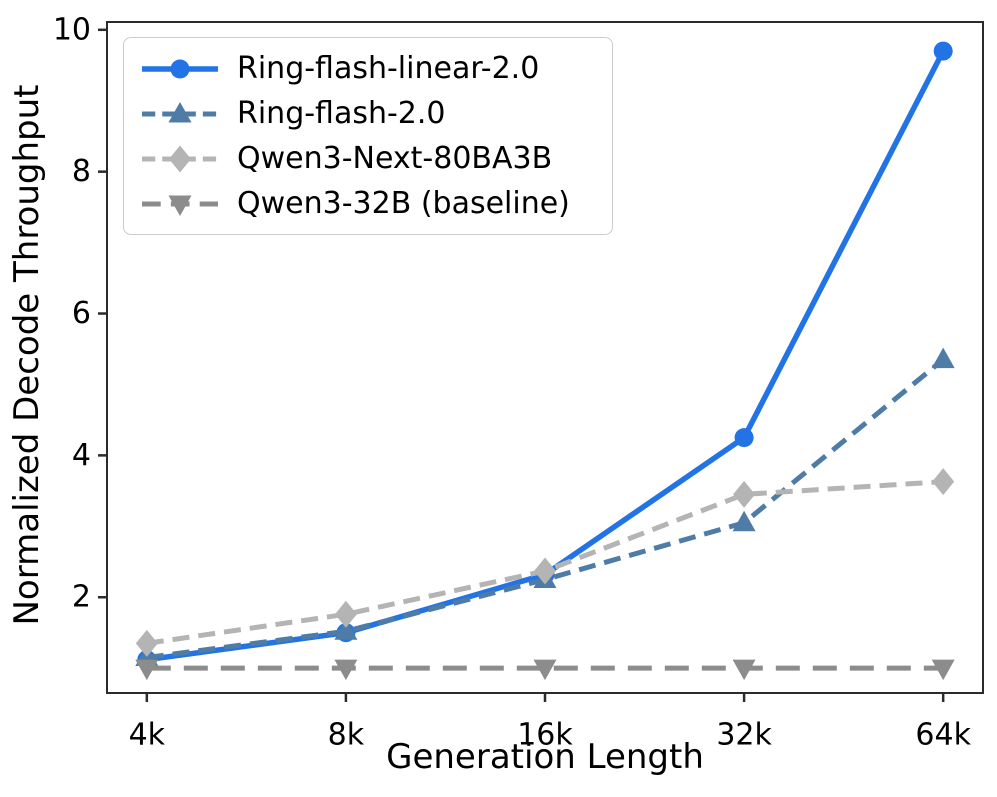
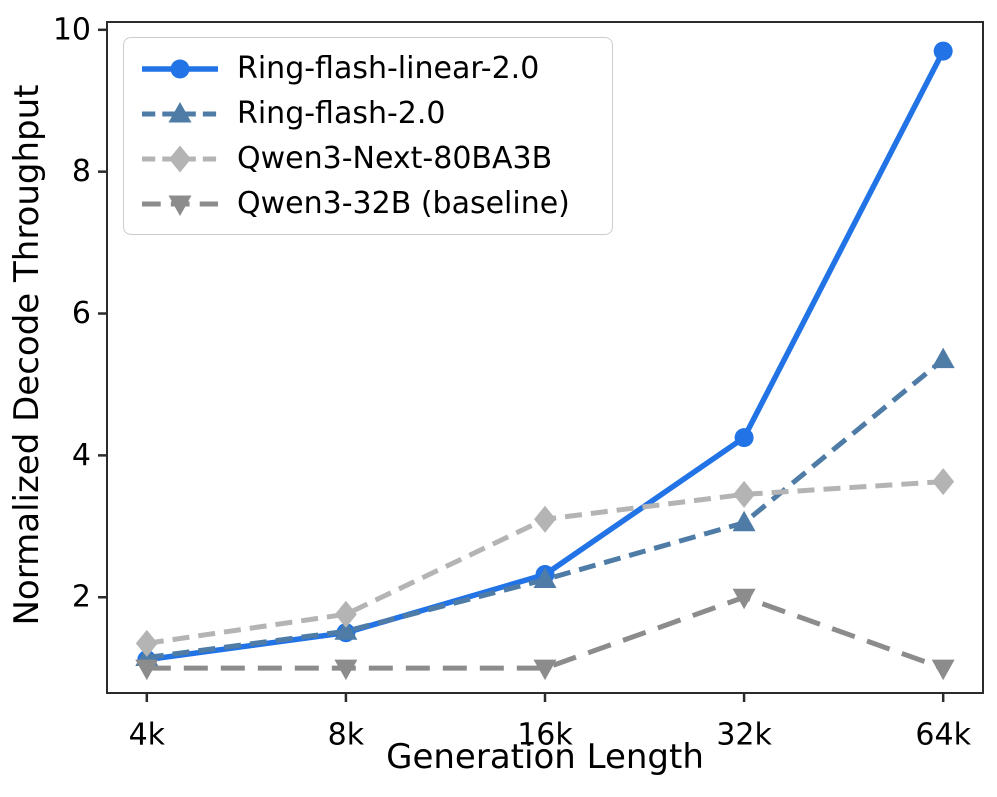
Qwen3-Next-80BA3B/16k: 2.4 -> 3.1
Qwen3-32B (baseline)/32k: 1 -> 2
